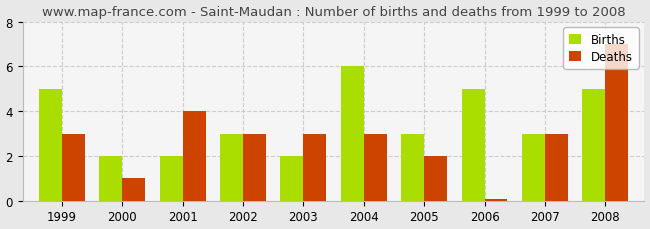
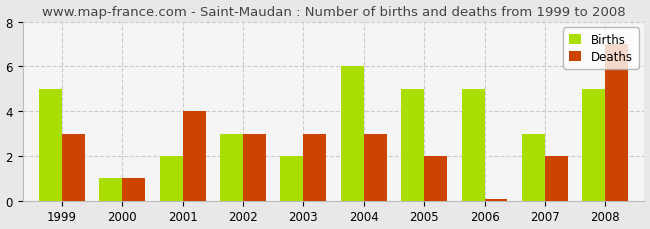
Births/2000: 2 -> 1
Births/2005: 3 -> 5
Deaths/2007: 3.00 -> 2.00
